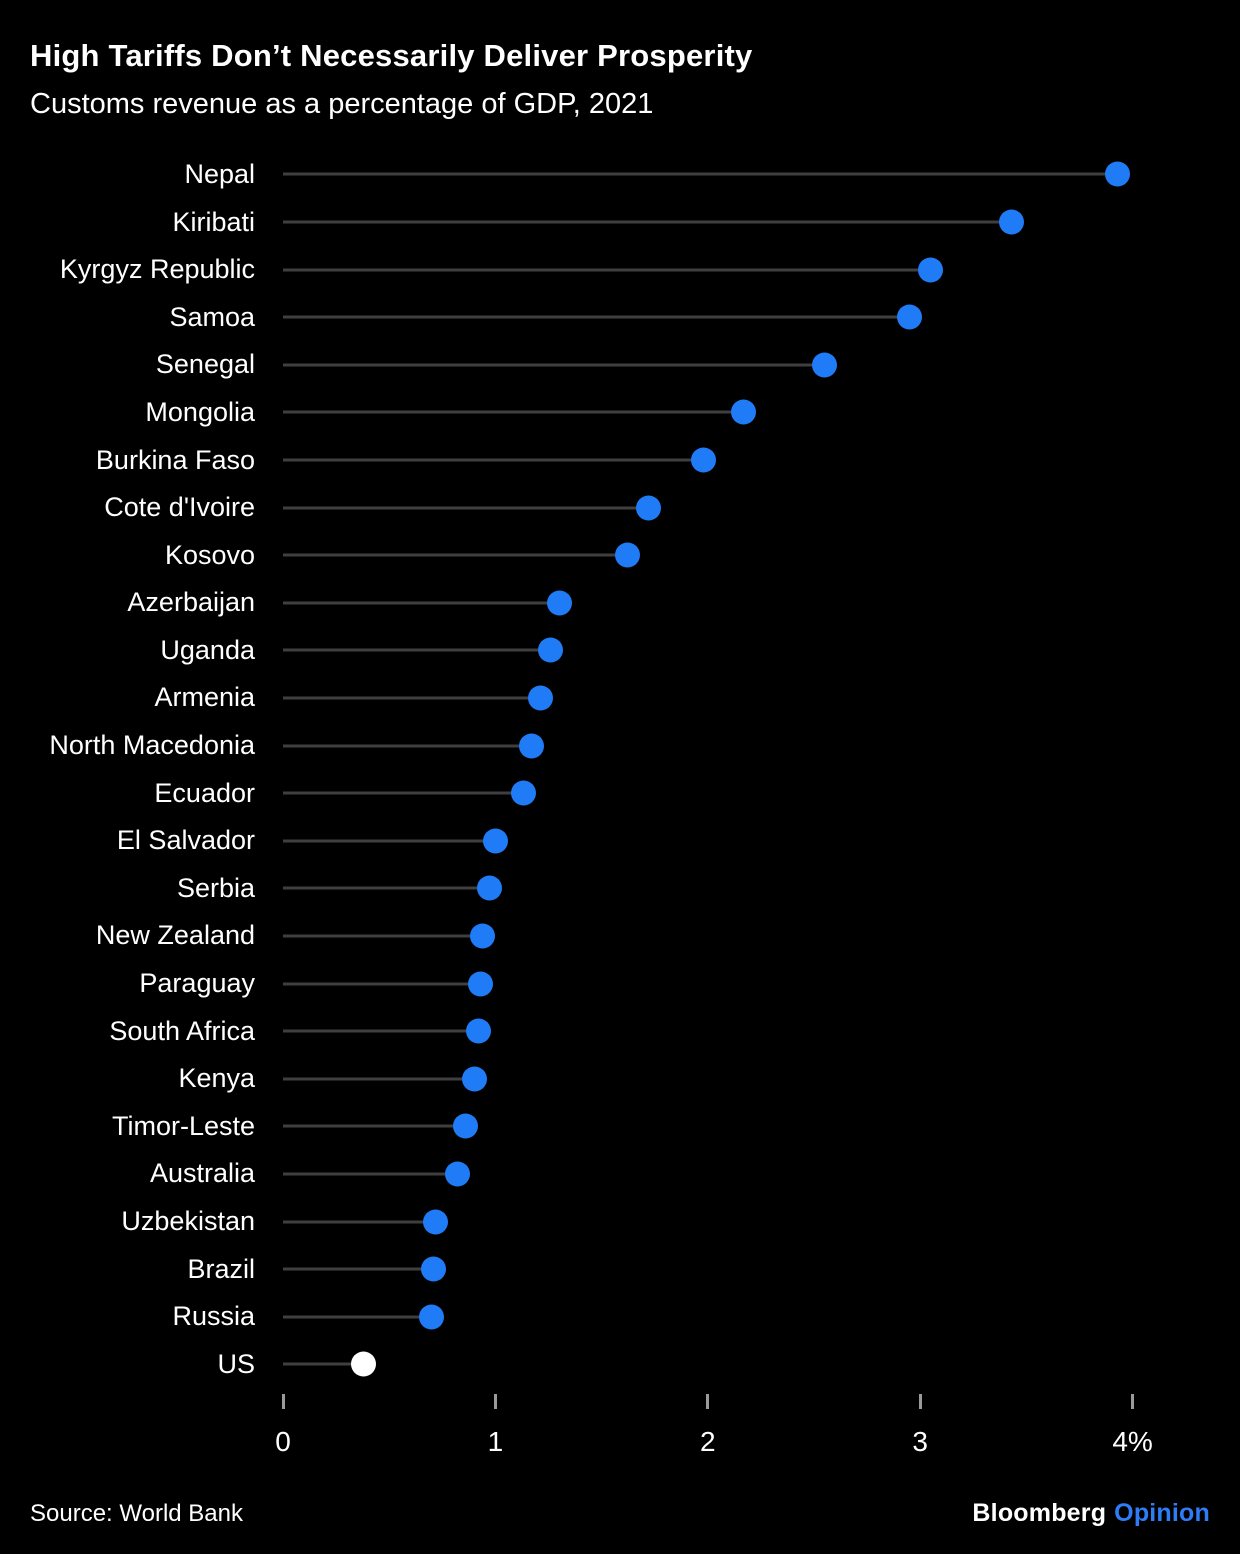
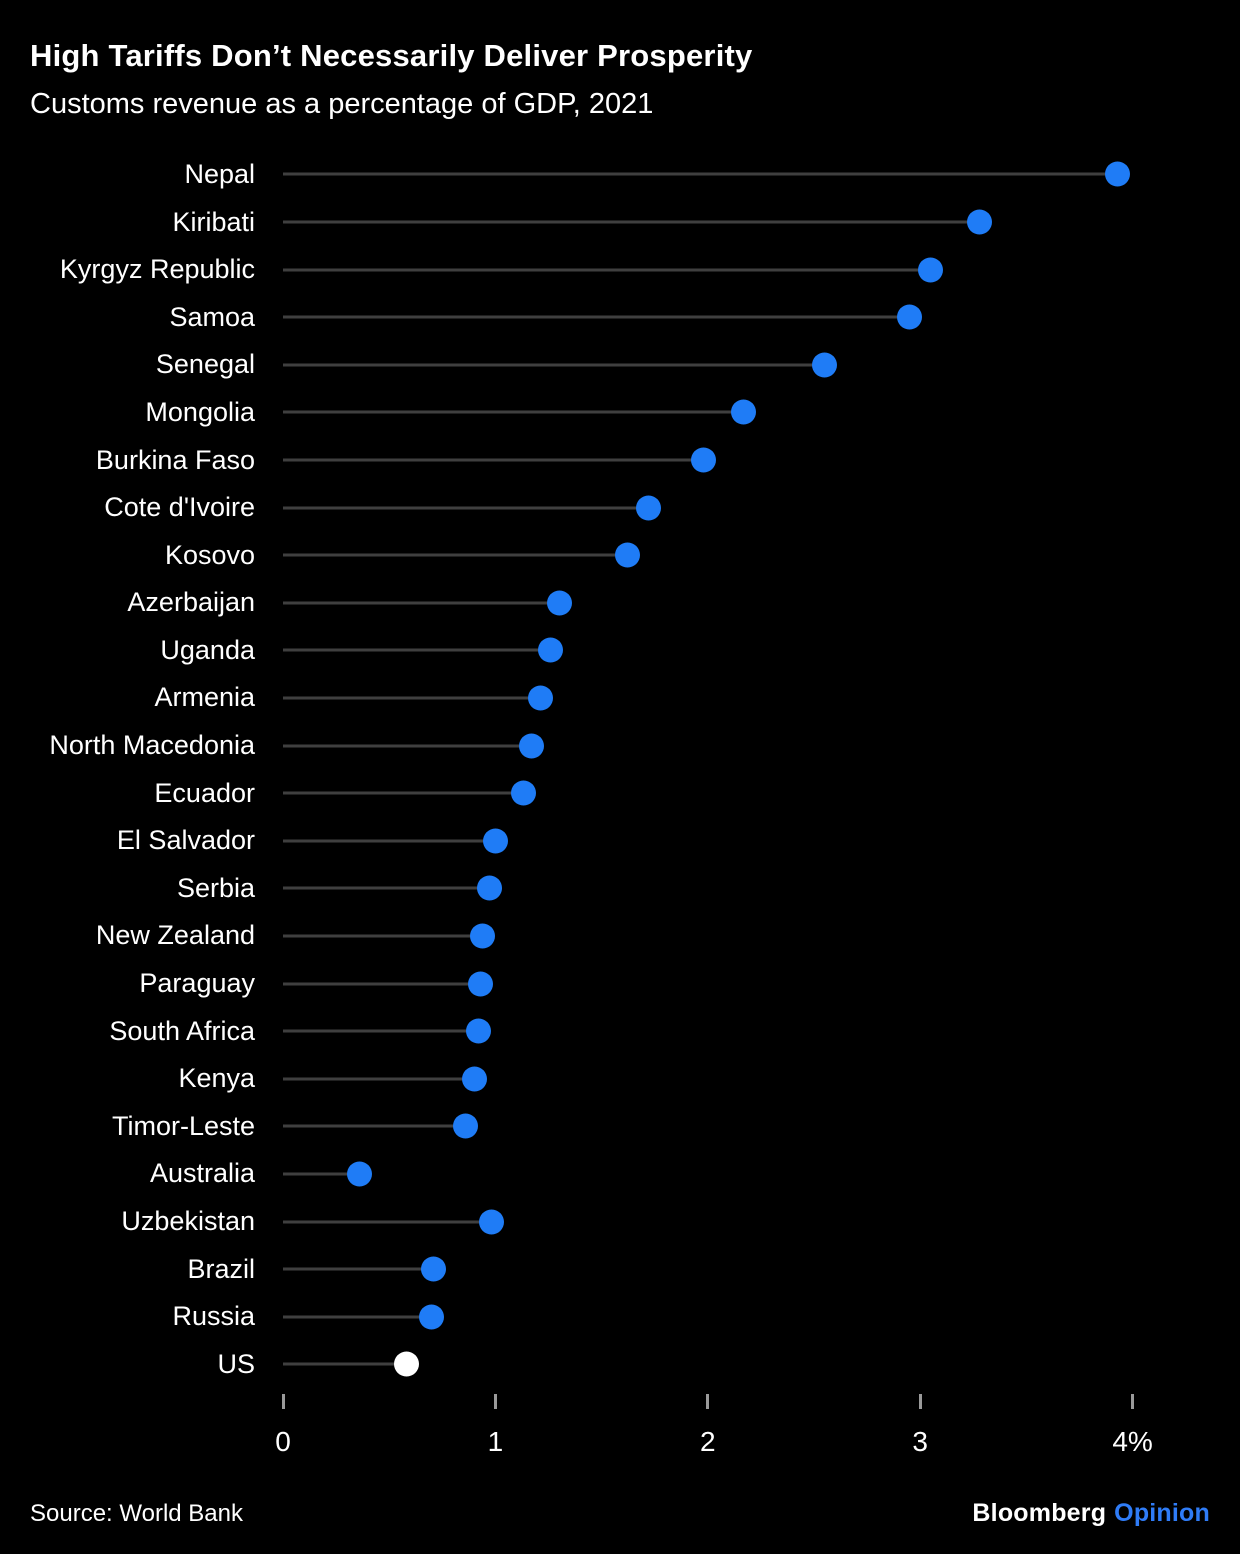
Kiribati: 3.43% -> 3.28%
Australia: 0.82% -> 0.36%
Uzbekistan: 0.72% -> 0.98%
US: 0.38% -> 0.58%
